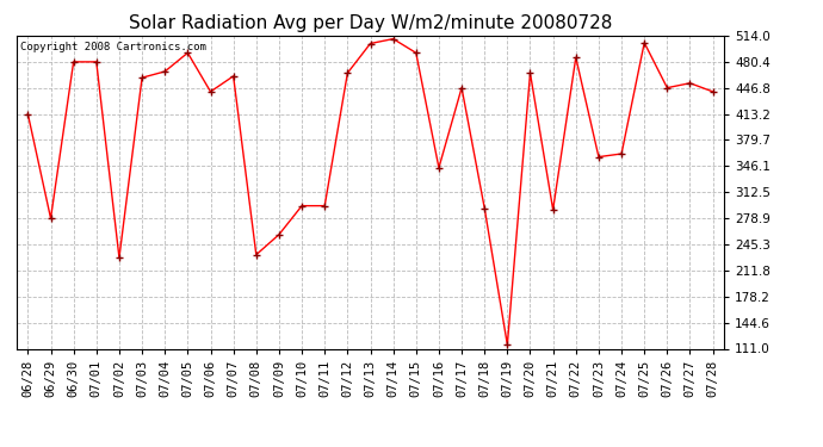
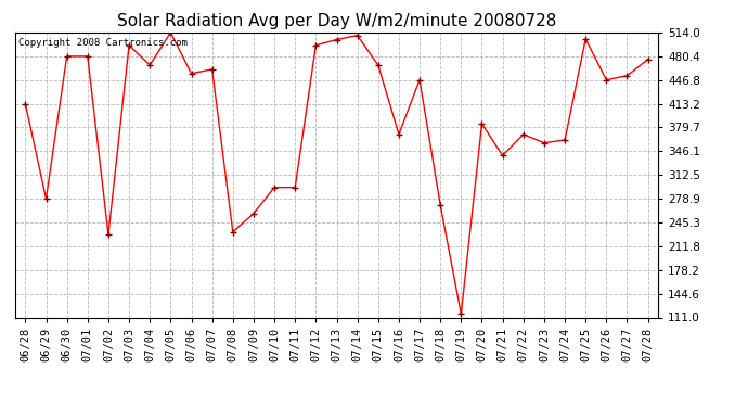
07/03: 460 -> 496
07/05: 492 -> 514
07/06: 442 -> 456
07/12: 466 -> 496
07/15: 492 -> 468
07/16: 344 -> 370
07/18: 292 -> 270
07/20: 466 -> 385
07/21: 290 -> 340
07/22: 486 -> 370
07/28: 442 -> 476
